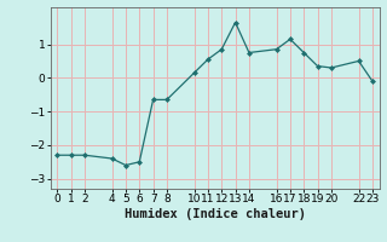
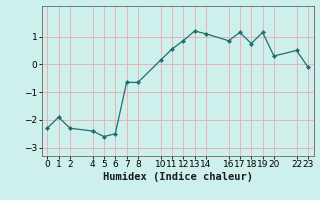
1: -2.30 -> -1.90
13: 1.65 -> 1.20
14: 0.75 -> 1.10
19: 0.35 -> 1.15
